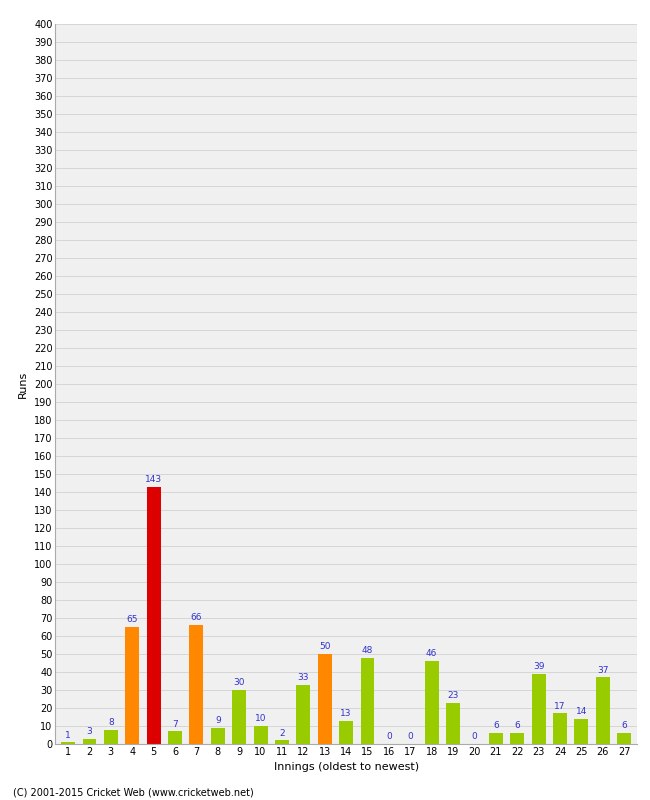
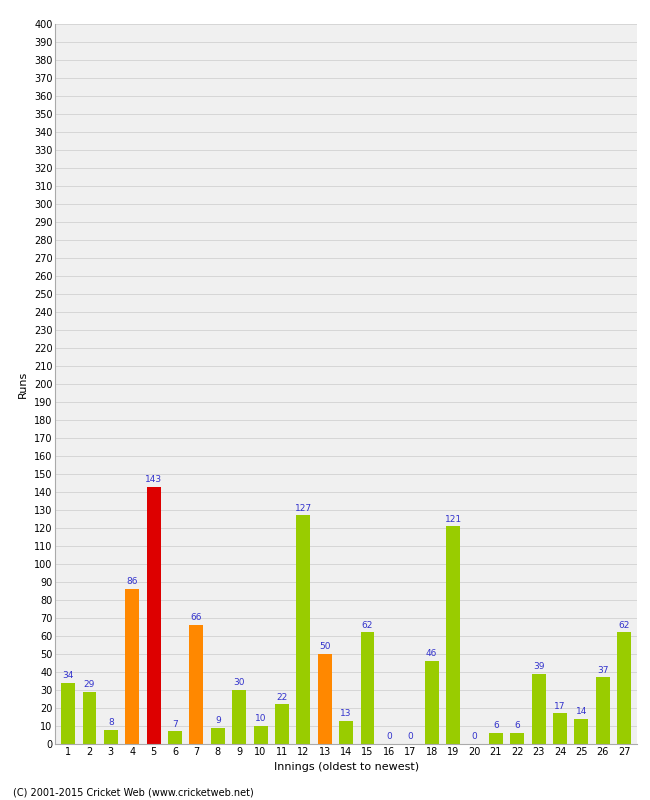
1: 1 -> 34
2: 3 -> 29
4: 65 -> 86
11: 2 -> 22
12: 33 -> 127
15: 48 -> 62
19: 23 -> 121
27: 6 -> 62
